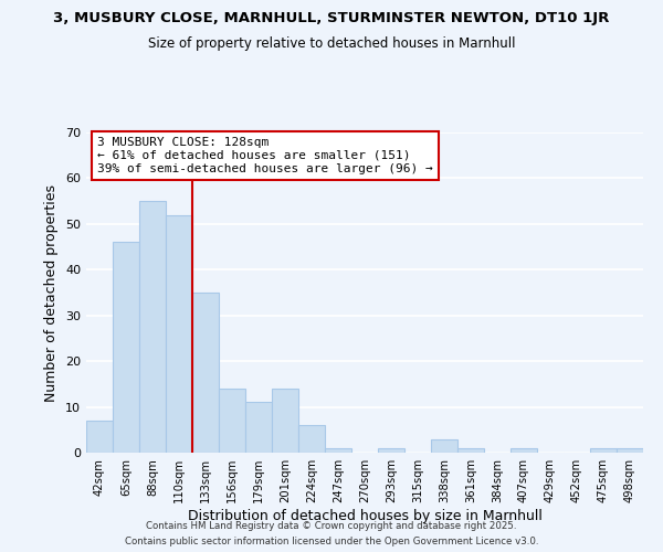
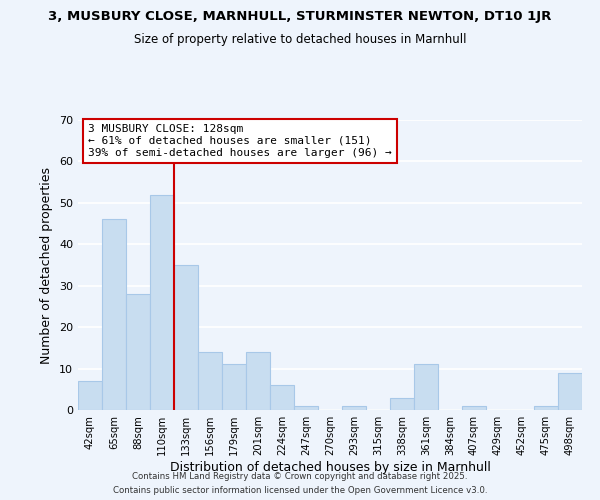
88sqm: 55 -> 28
361sqm: 1 -> 11
498sqm: 1 -> 9
